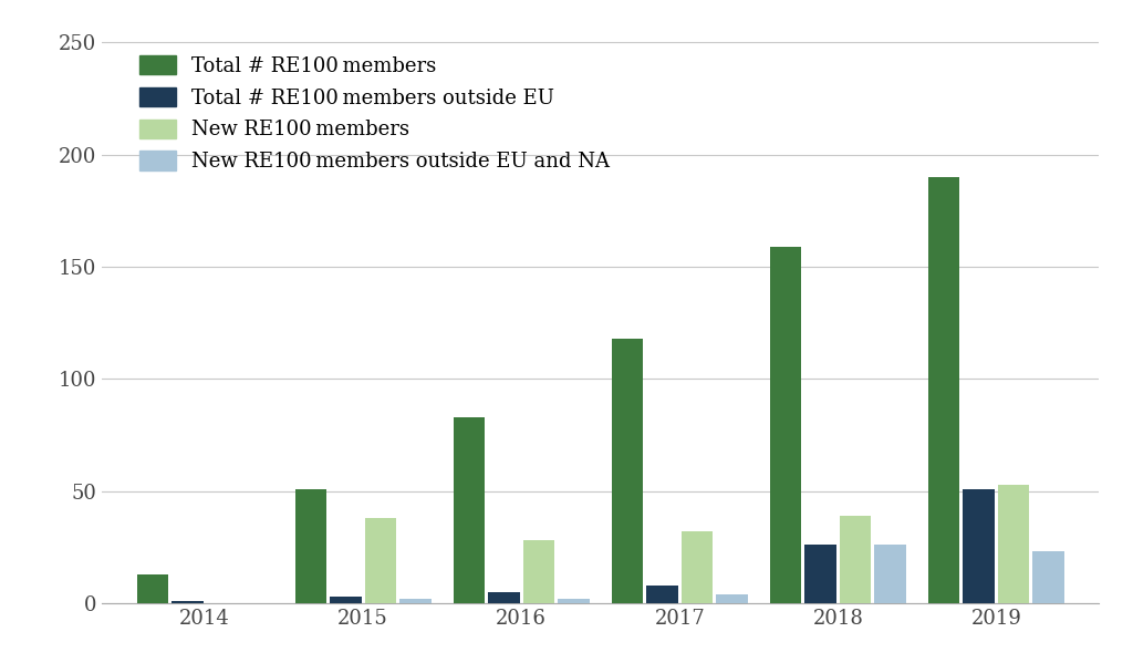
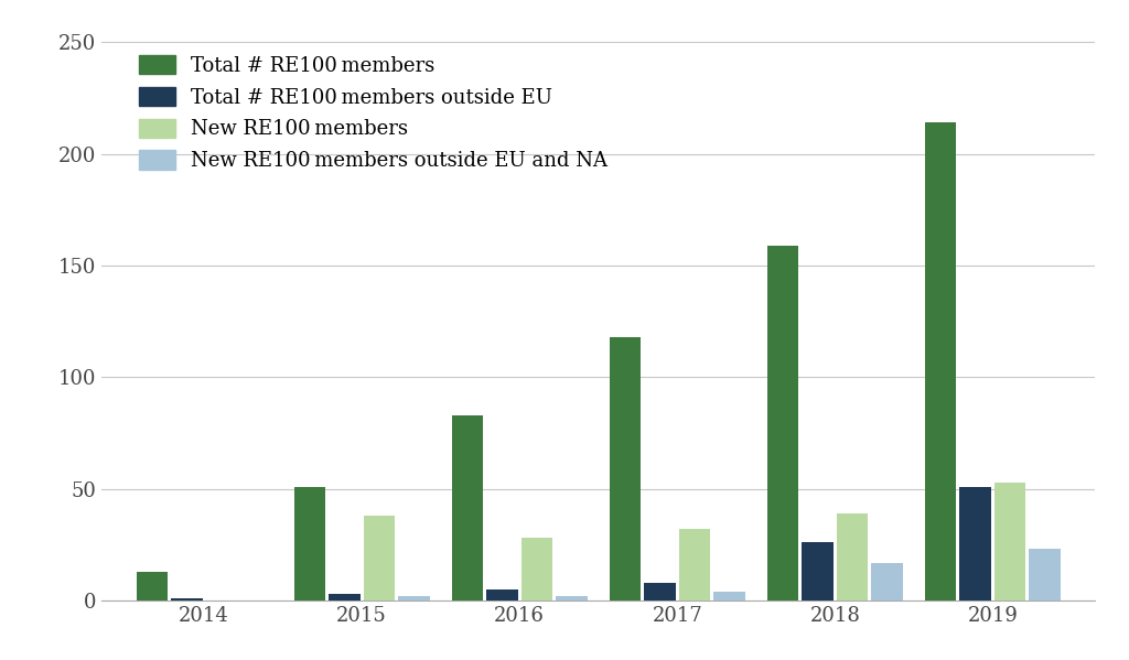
New RE100 members outside EU and NA/2018: 26 -> 17
Total # RE100 members/2019: 190 -> 214
